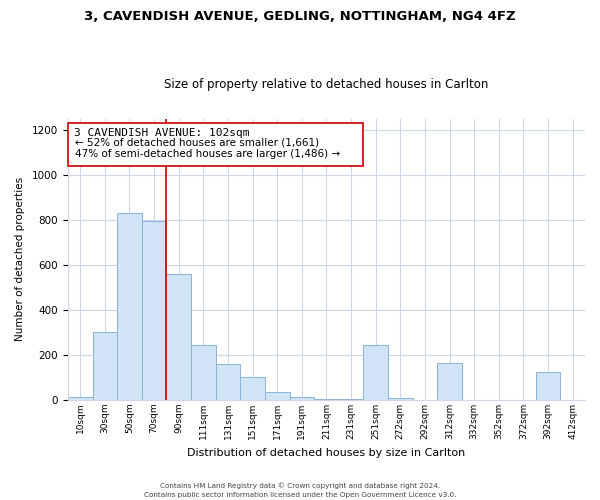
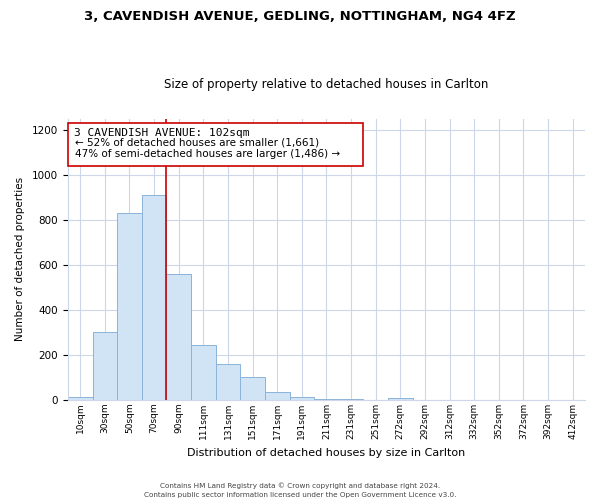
70sqm: 795 -> 910
251sqm: 245 -> 2
312sqm: 165 -> 2
392sqm: 125 -> 2
